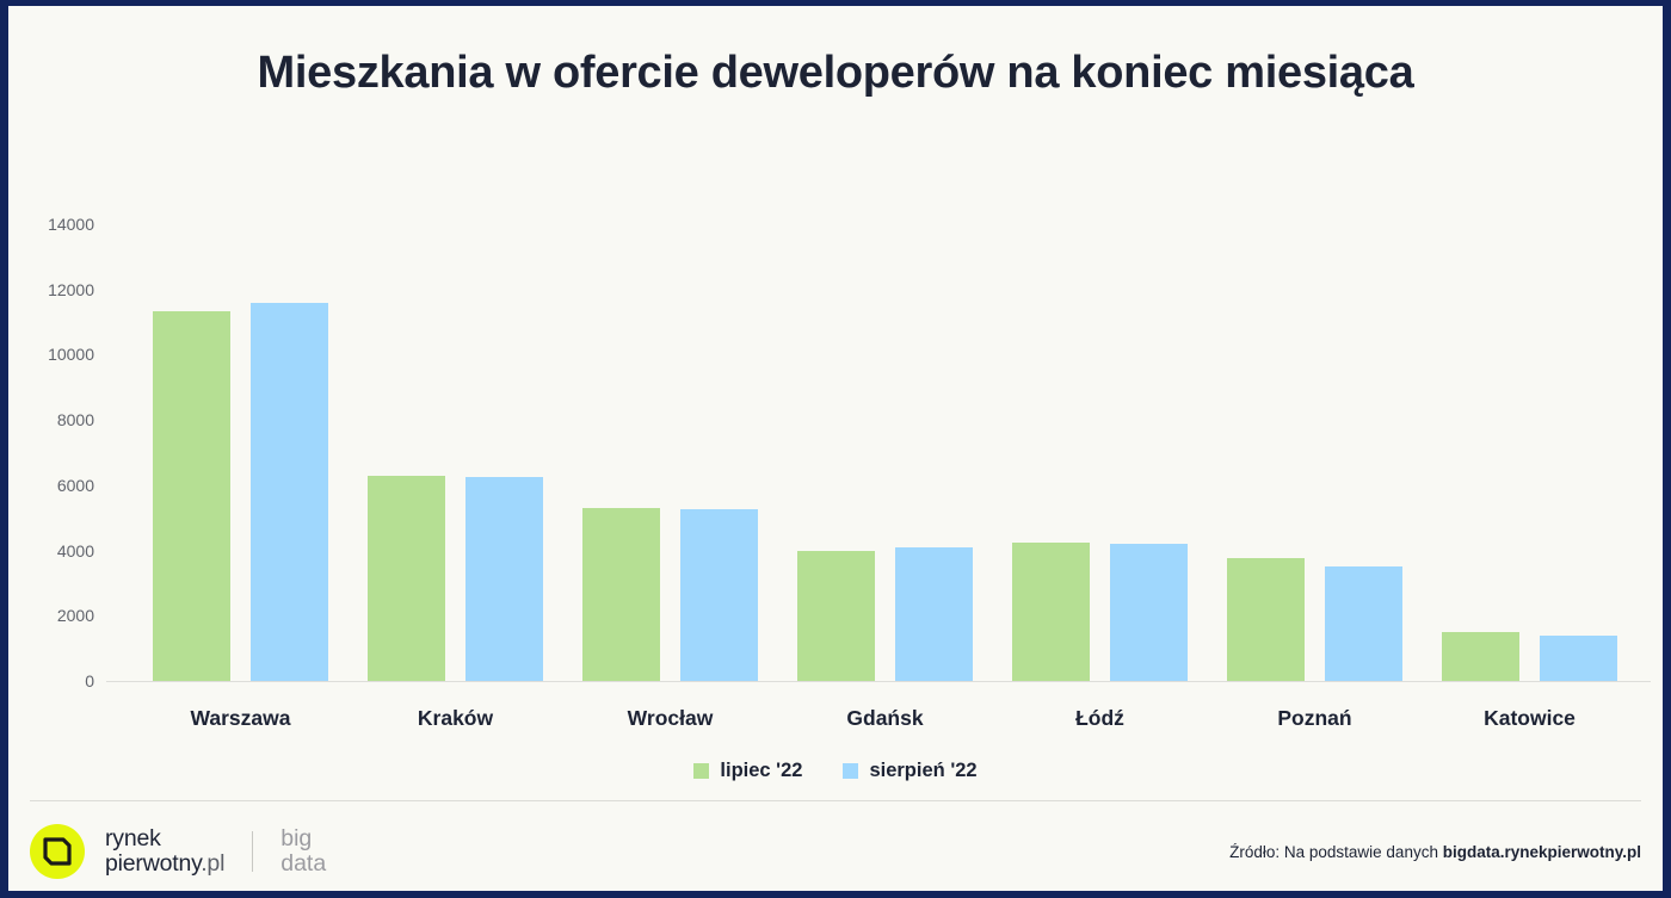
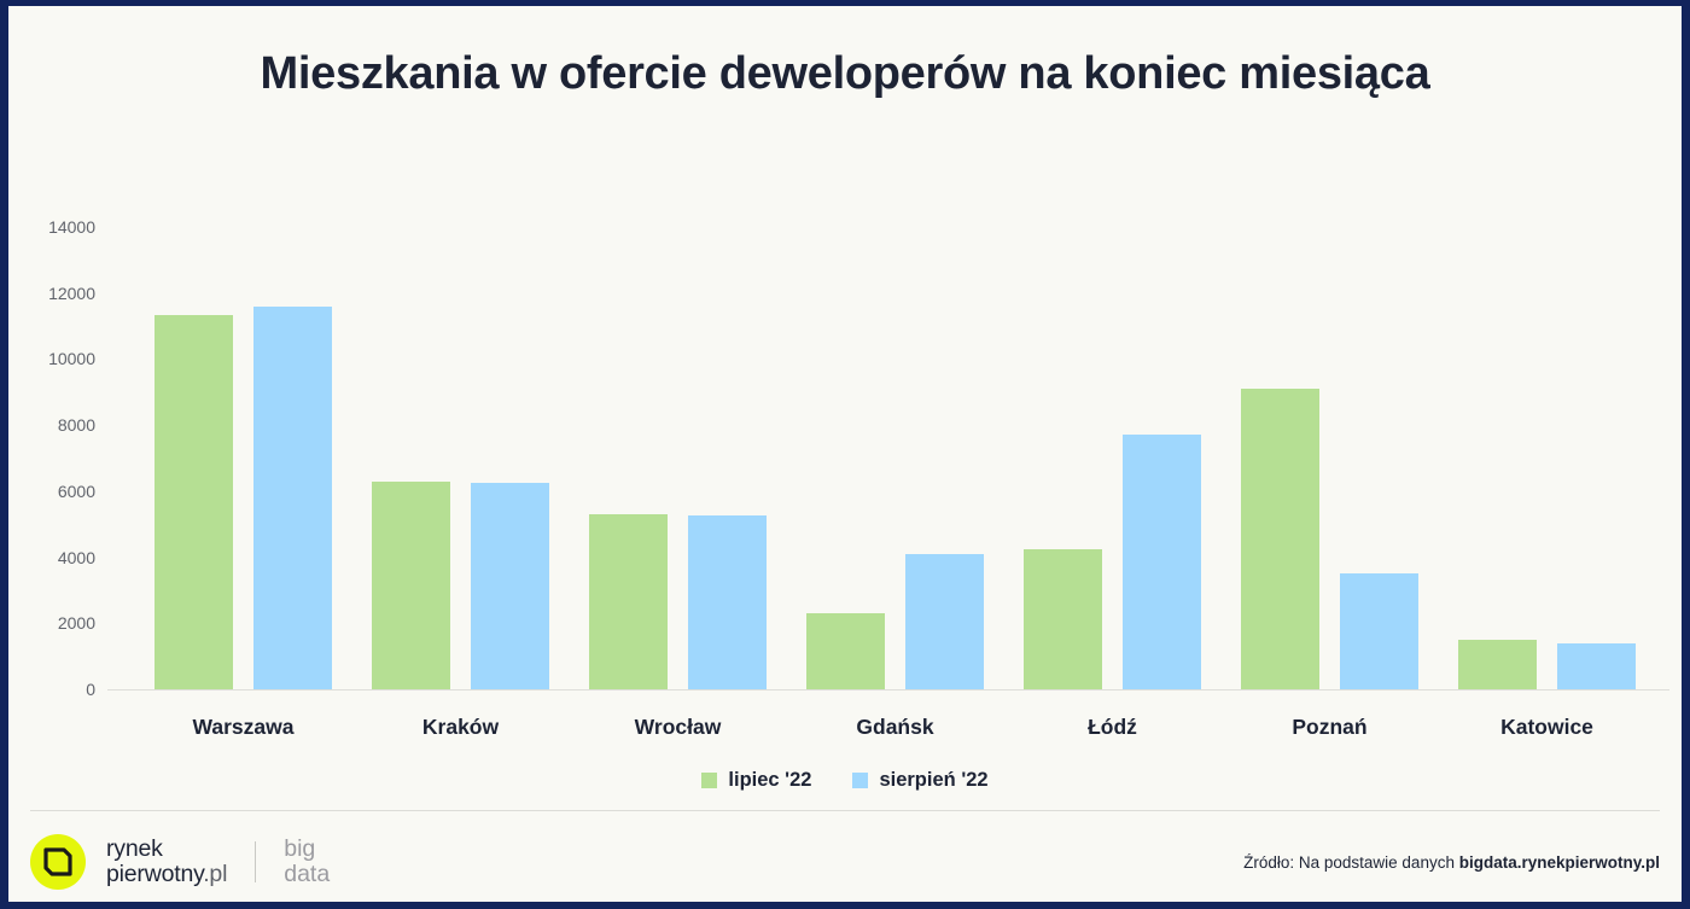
lipiec '22/Gdańsk: 4000 -> 2300
sierpień '22/Łódź: 4200 -> 7700
lipiec '22/Poznań: 3800 -> 9100
